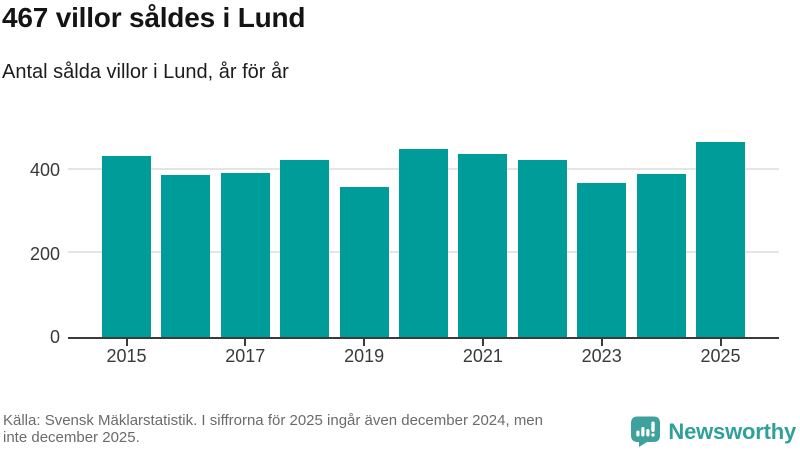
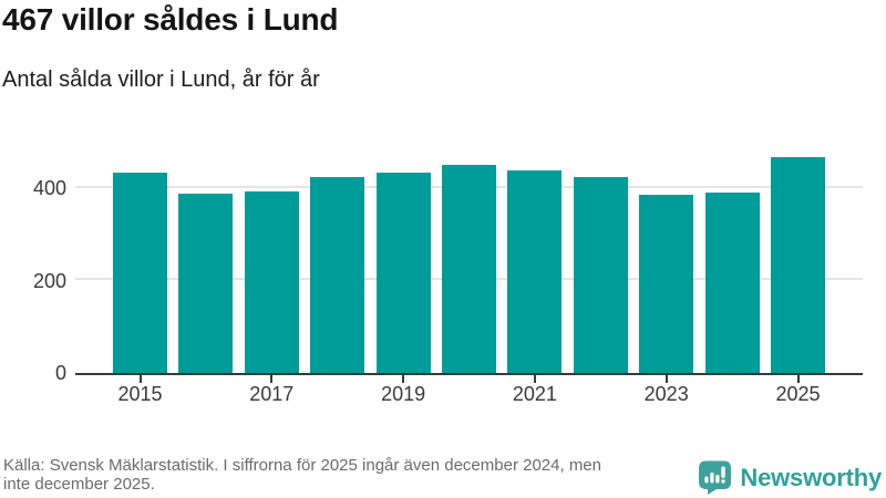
2019: 360 -> 430
2023: 370 -> 390
